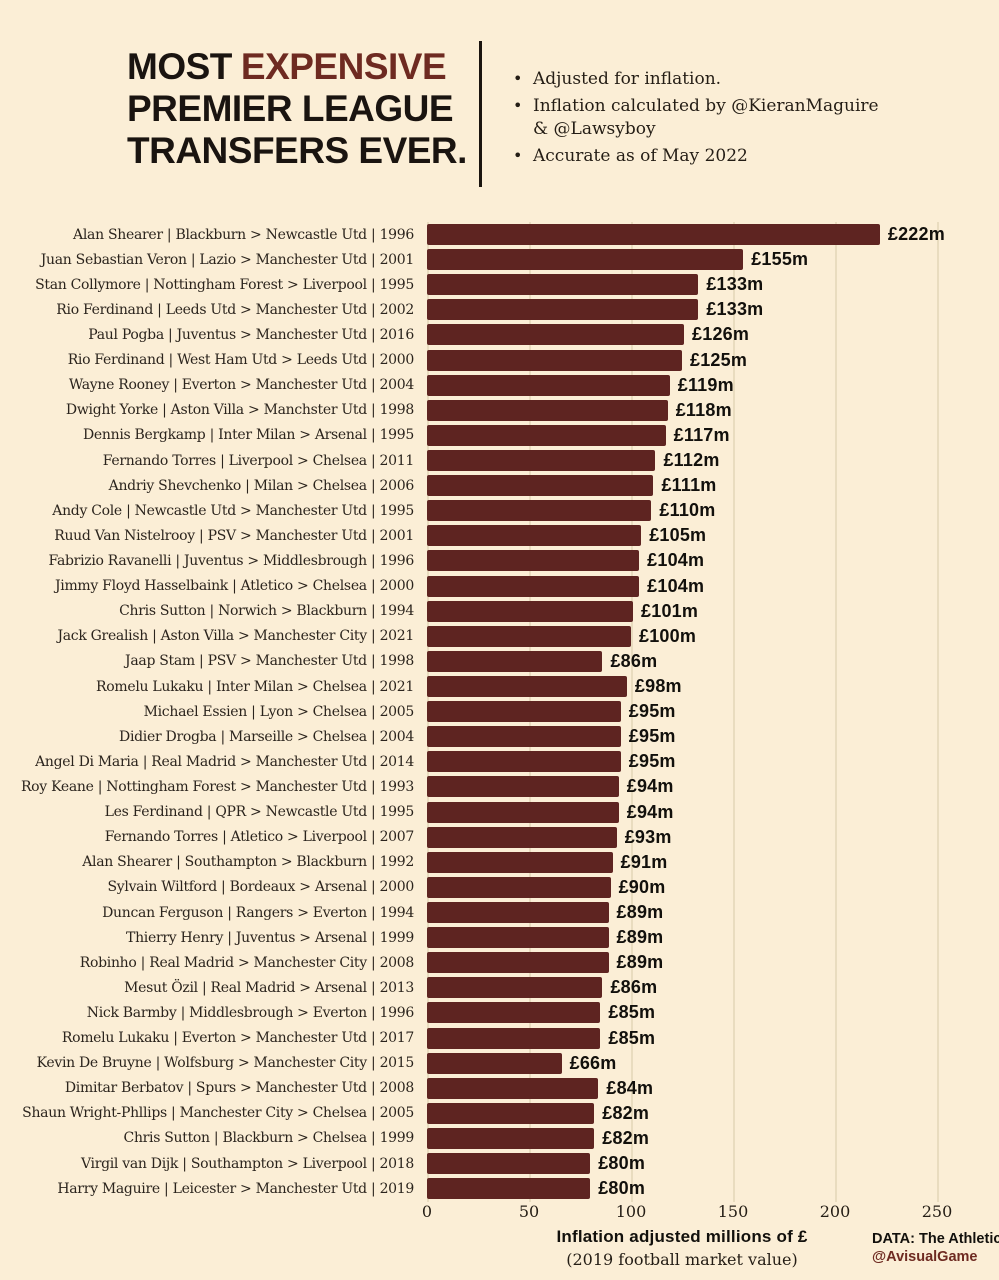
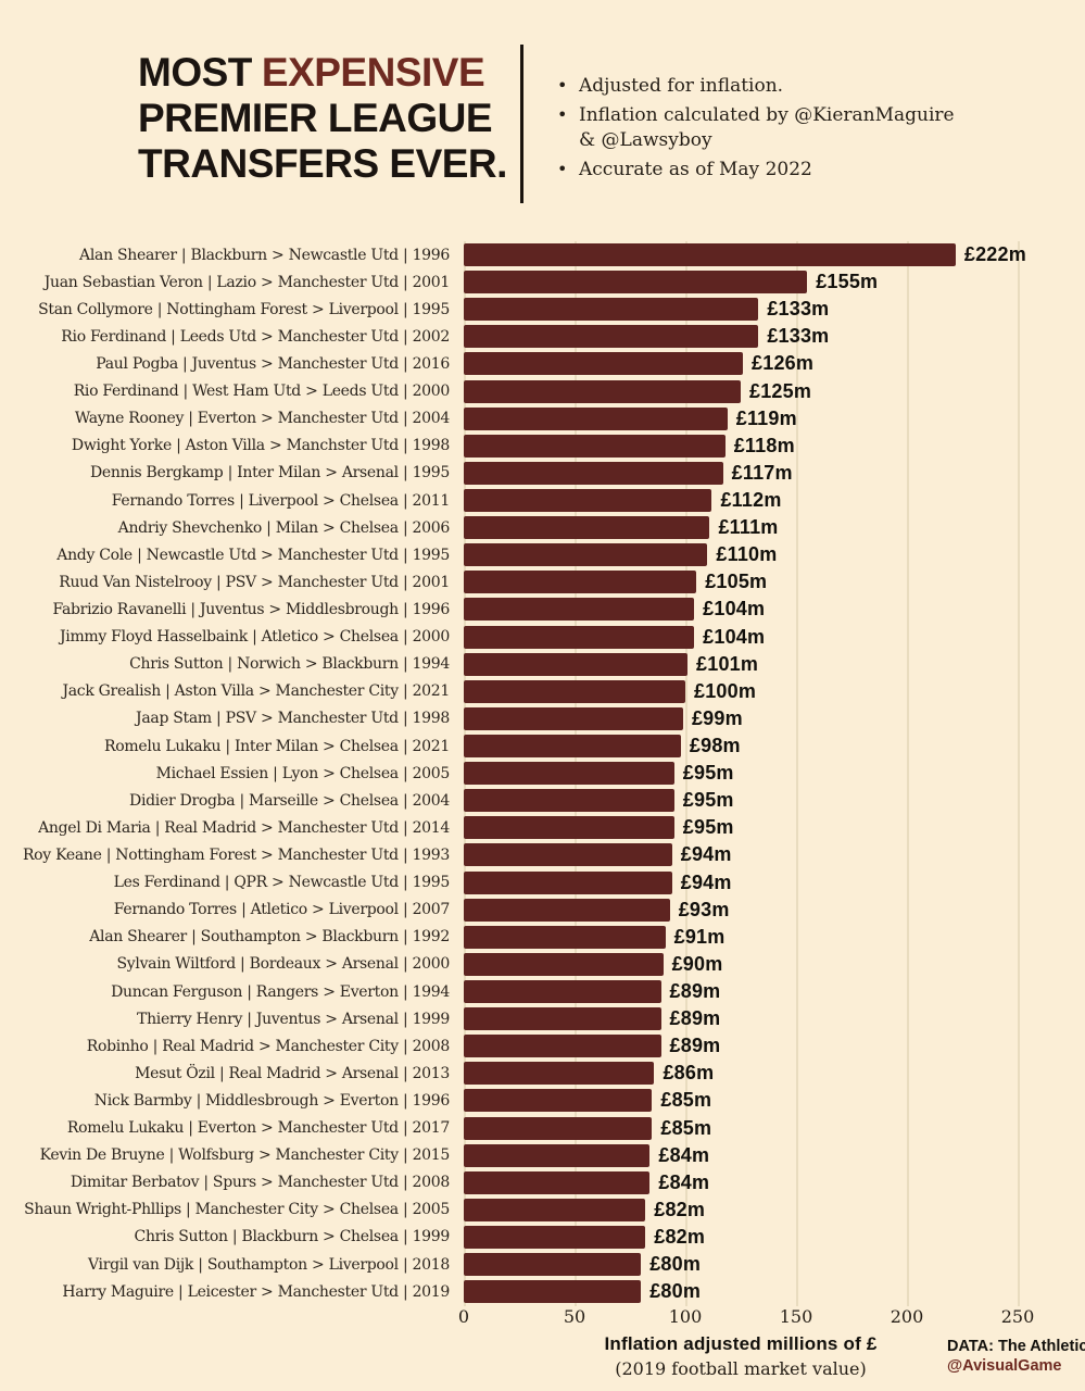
Jaap Stam | PSV > Manchester Utd | 1998: £86m -> £99m
Kevin De Bruyne | Wolfsburg > Manchester City | 2015: £66m -> £84m
